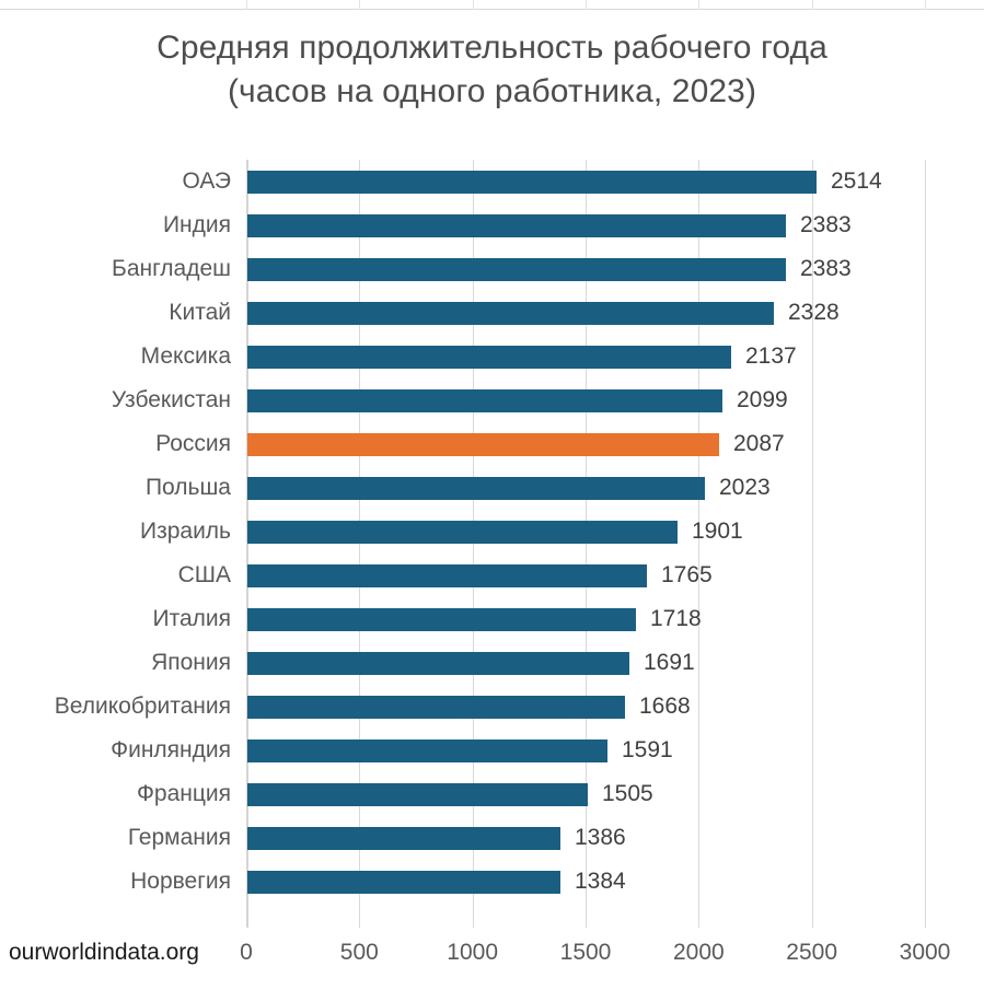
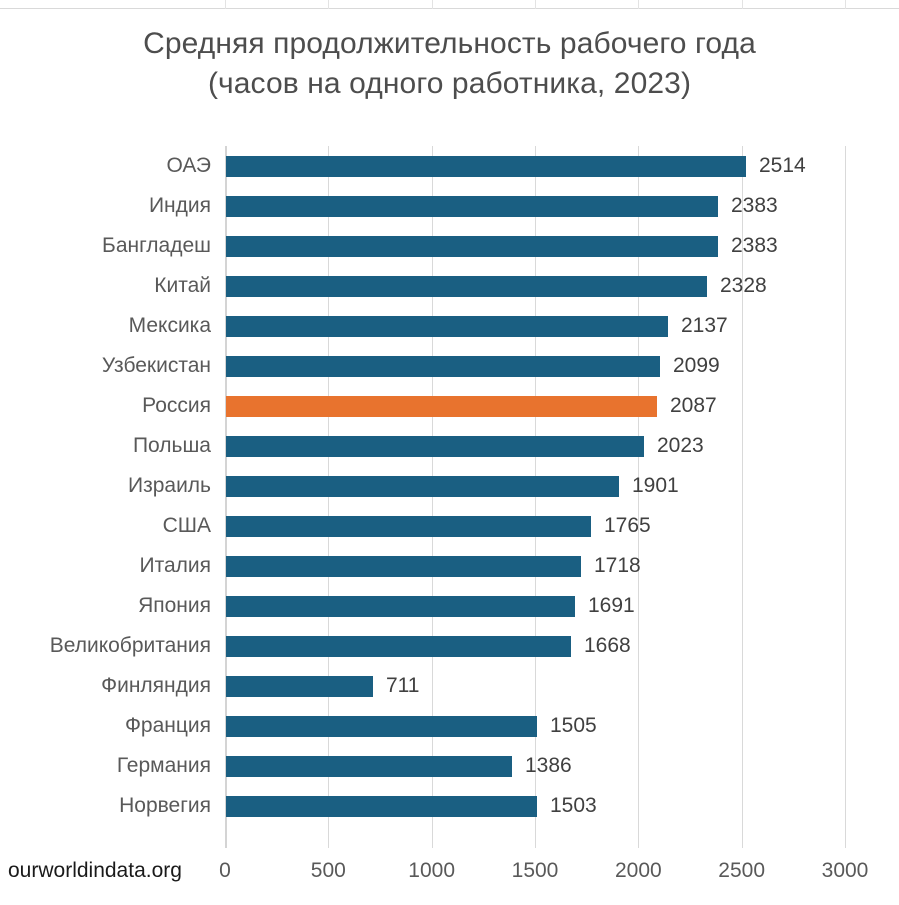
Финляндия: 1591 -> 711
Норвегия: 1384 -> 1503
